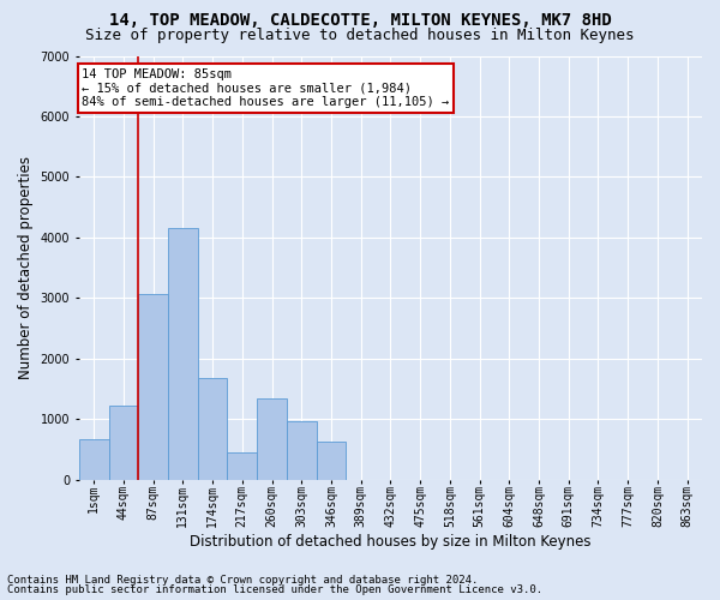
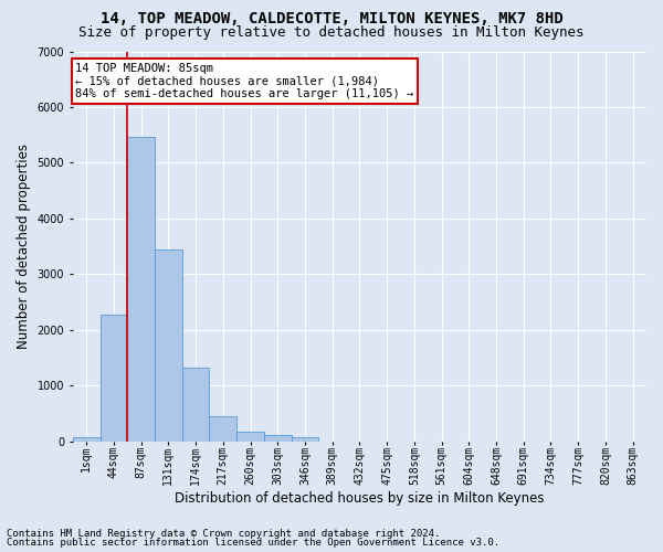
1sqm: 660 -> 70
44sqm: 1220 -> 2280
87sqm: 3060 -> 5460
131sqm: 4160 -> 3440
174sqm: 1680 -> 1310
260sqm: 1340 -> 160
303sqm: 960 -> 100
346sqm: 620 -> 60
